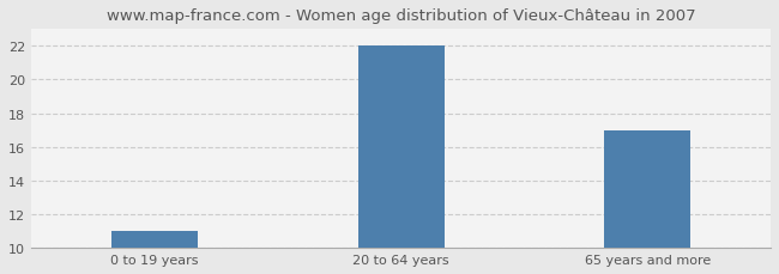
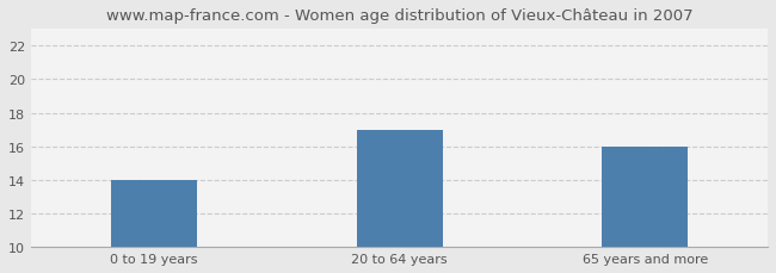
0 to 19 years: 11 -> 14
20 to 64 years: 22 -> 17
65 years and more: 17 -> 16
